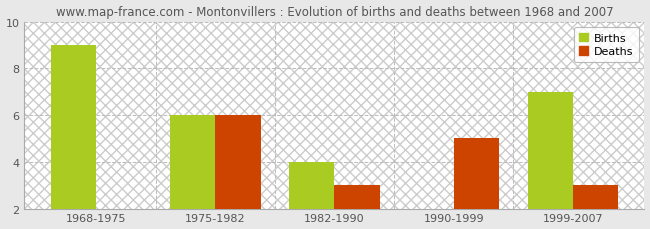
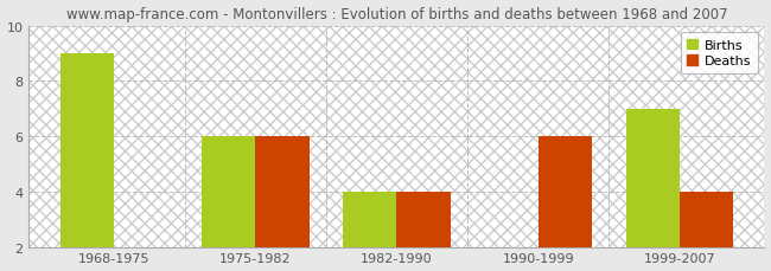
Deaths/1982-1990: 3 -> 4
Deaths/1990-1999: 5 -> 6
Deaths/1999-2007: 3 -> 4
